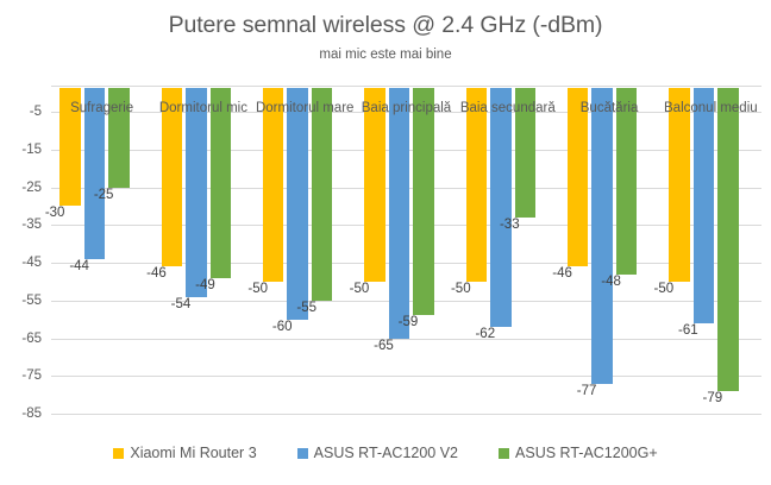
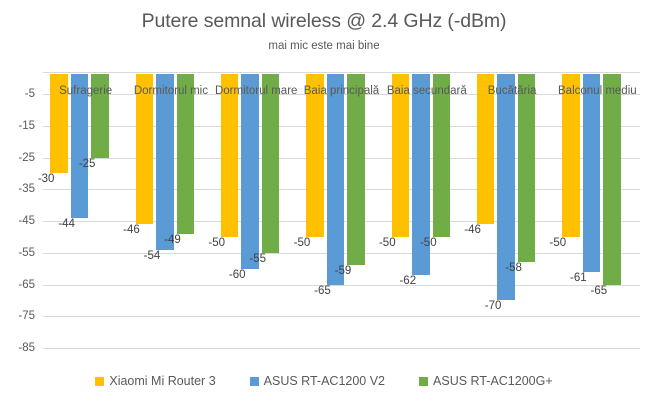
ASUS RT-AC1200G+/Baia secundară: -33 -> -50
ASUS RT-AC1200 V2/Bucătăria: -77 -> -70
ASUS RT-AC1200G+/Bucătăria: -48 -> -58
ASUS RT-AC1200G+/Balconul mediu: -79 -> -65
